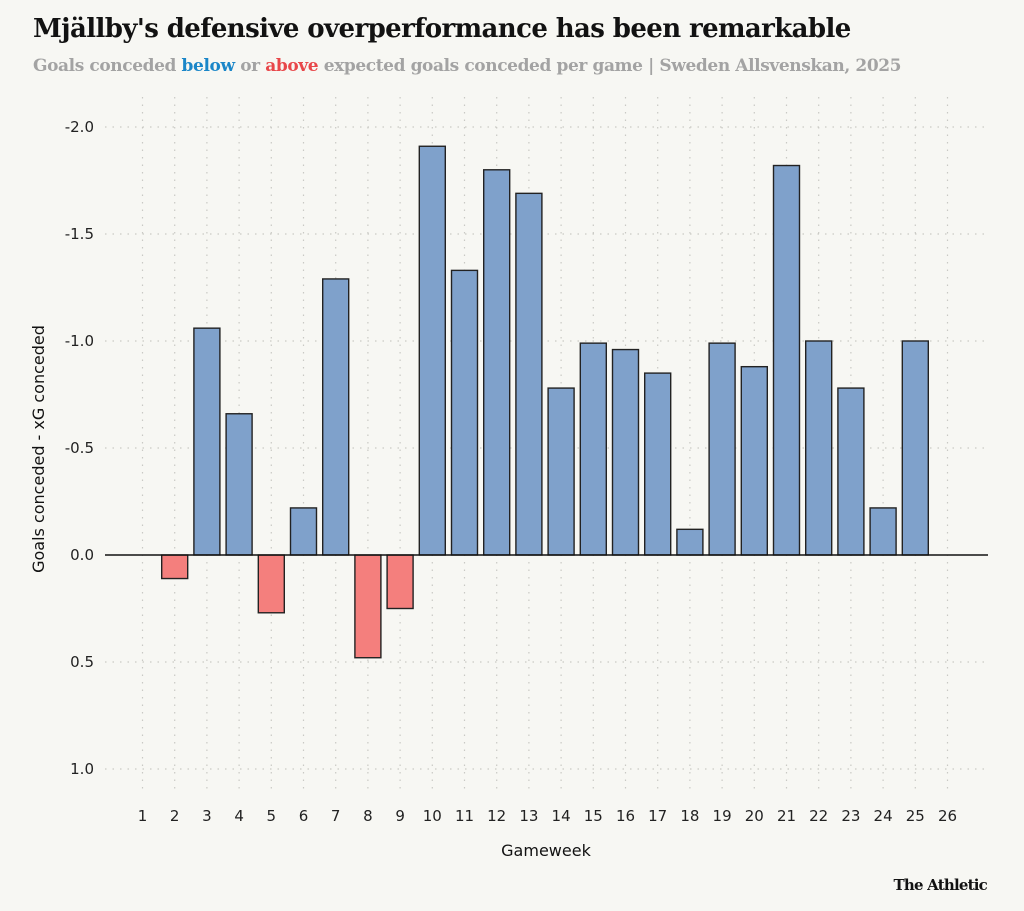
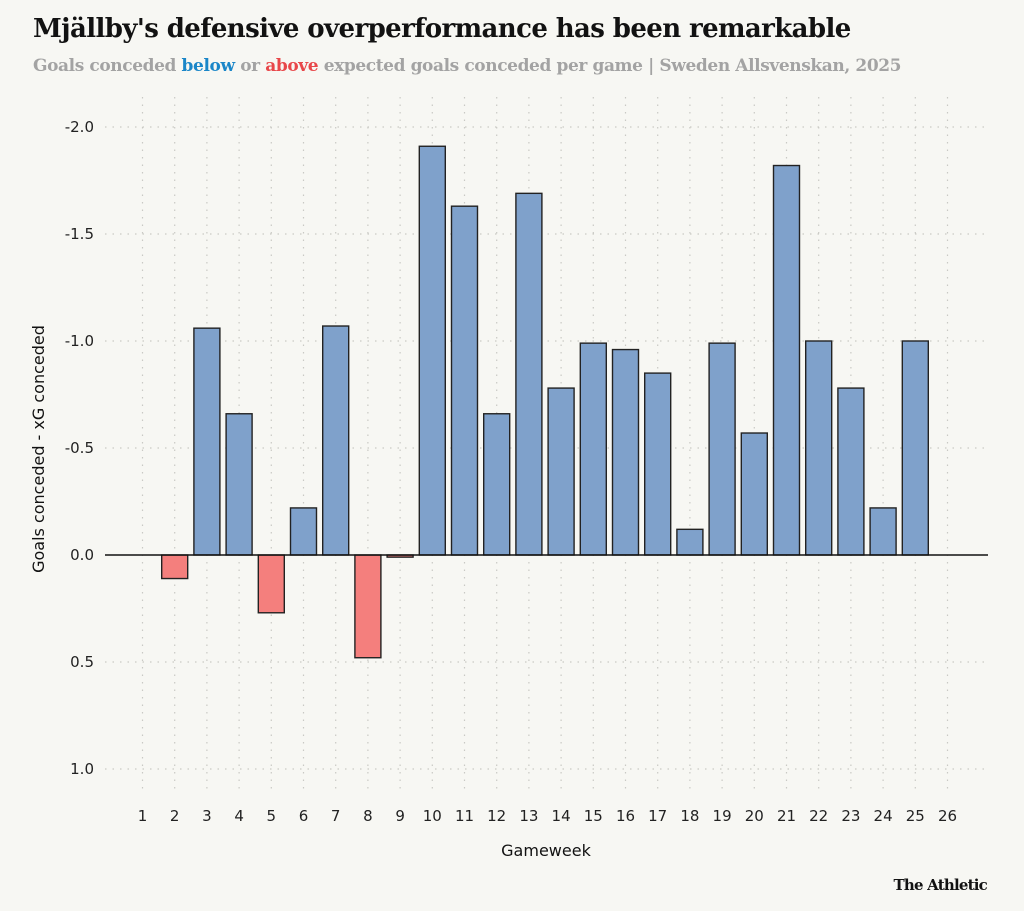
7: -1.29 -> -1.07
9: 0.25 -> 0.01
11: -1.33 -> -1.63
12: -1.80 -> -0.66
20: -0.88 -> -0.57
